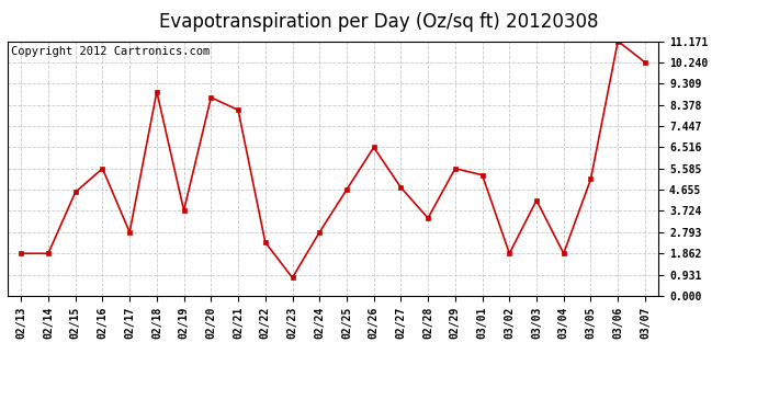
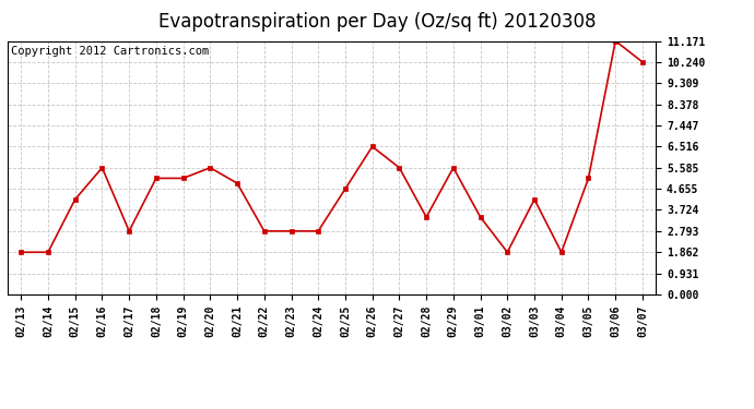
02/15: 4.55 -> 4.19
02/18: 8.95 -> 5.12
02/19: 3.75 -> 5.12
02/20: 8.70 -> 5.58
02/21: 8.15 -> 4.90
02/22: 2.35 -> 2.79
02/23: 0.80 -> 2.79
02/27: 4.75 -> 5.58
03/01: 5.30 -> 3.41
